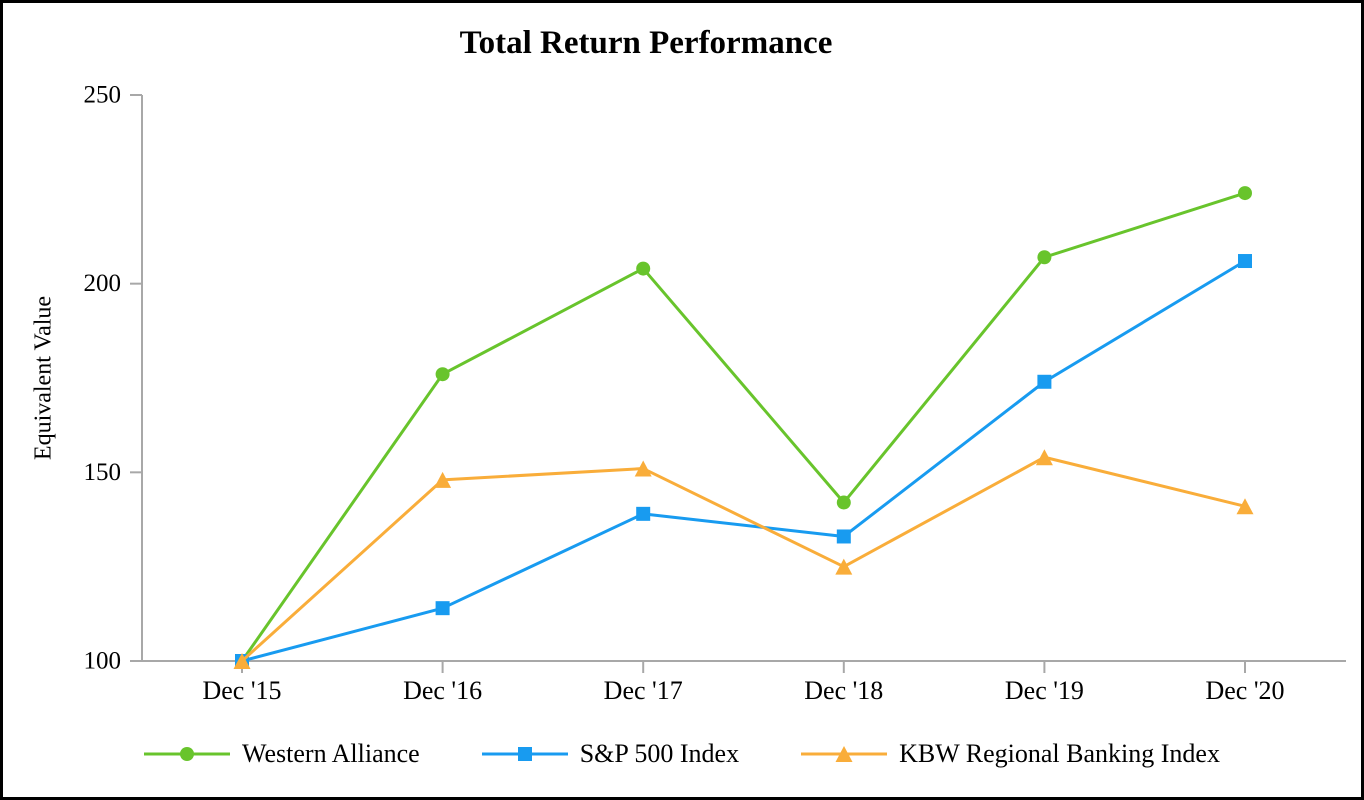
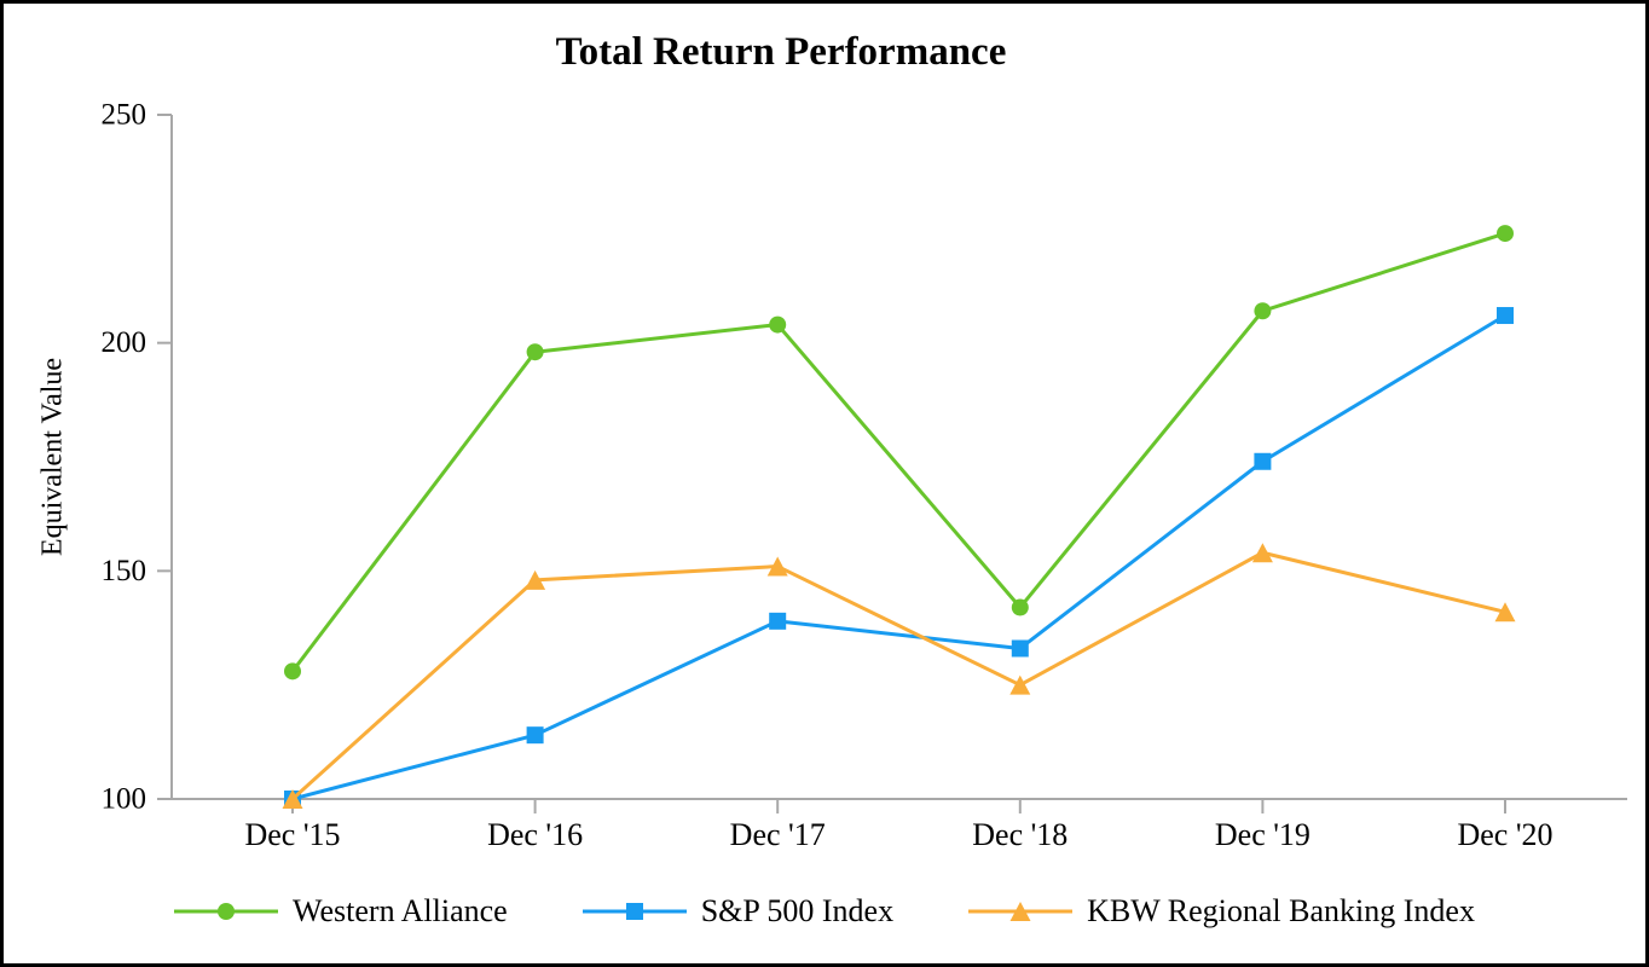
Western Alliance/Dec '15: 100 -> 128
Western Alliance/Dec '16: 176 -> 198
